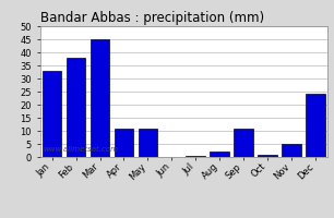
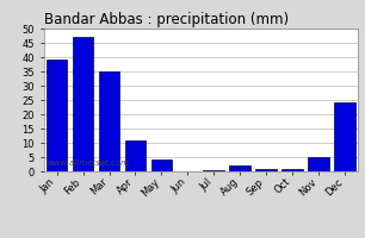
Jan: 33.0 -> 39.0
Feb: 38.0 -> 47.0
Mar: 45.0 -> 35.0
May: 11.0 -> 4.0
Sep: 11.0 -> 1.0
